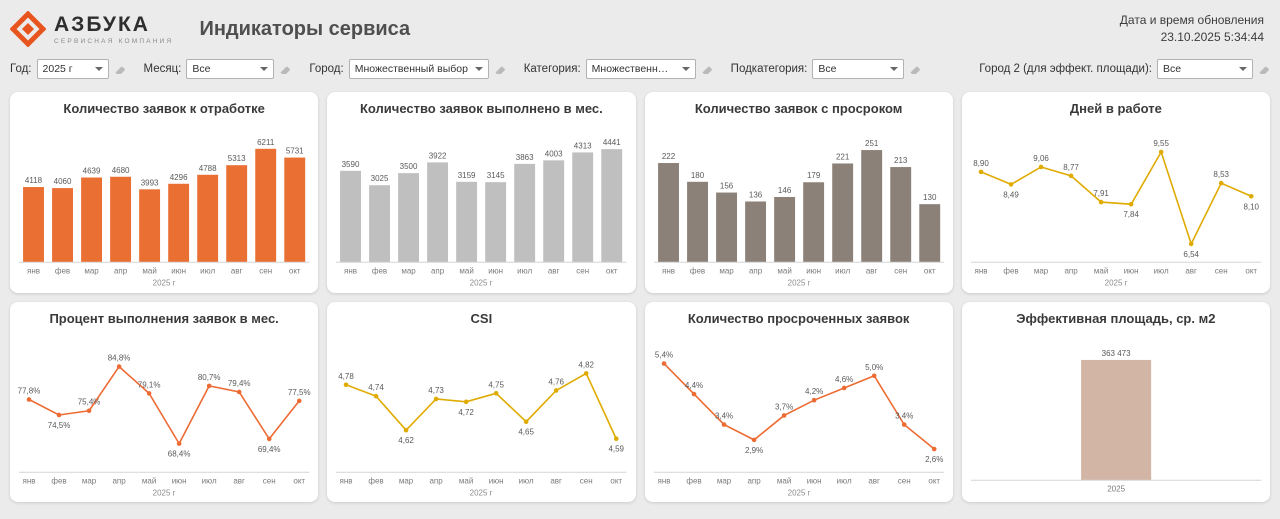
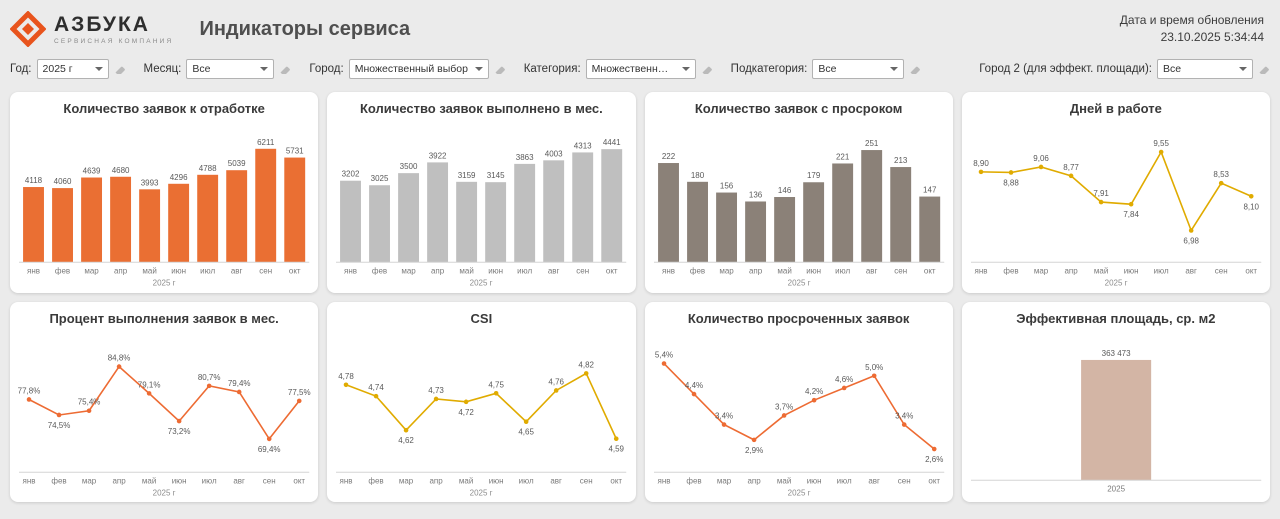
Количество заявок к отработке/авг: 5313 -> 5039
Количество заявок выполнено в мес./янв: 3590 -> 3202
Количество заявок с просроком/окт: 130 -> 147
Дней в работе/фев: 8,49 -> 8,88
Дней в работе/авг: 6,54 -> 6,98
Процент выполнения заявок в мес./июн: 68,4% -> 73,2%
